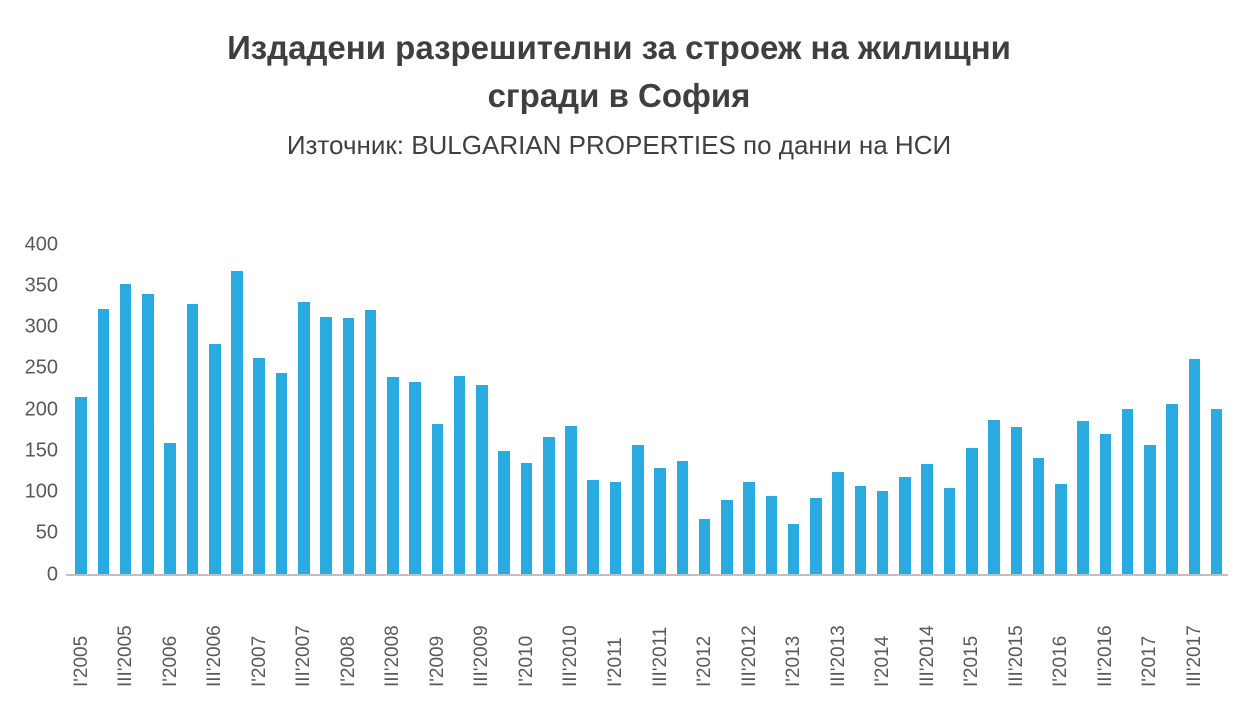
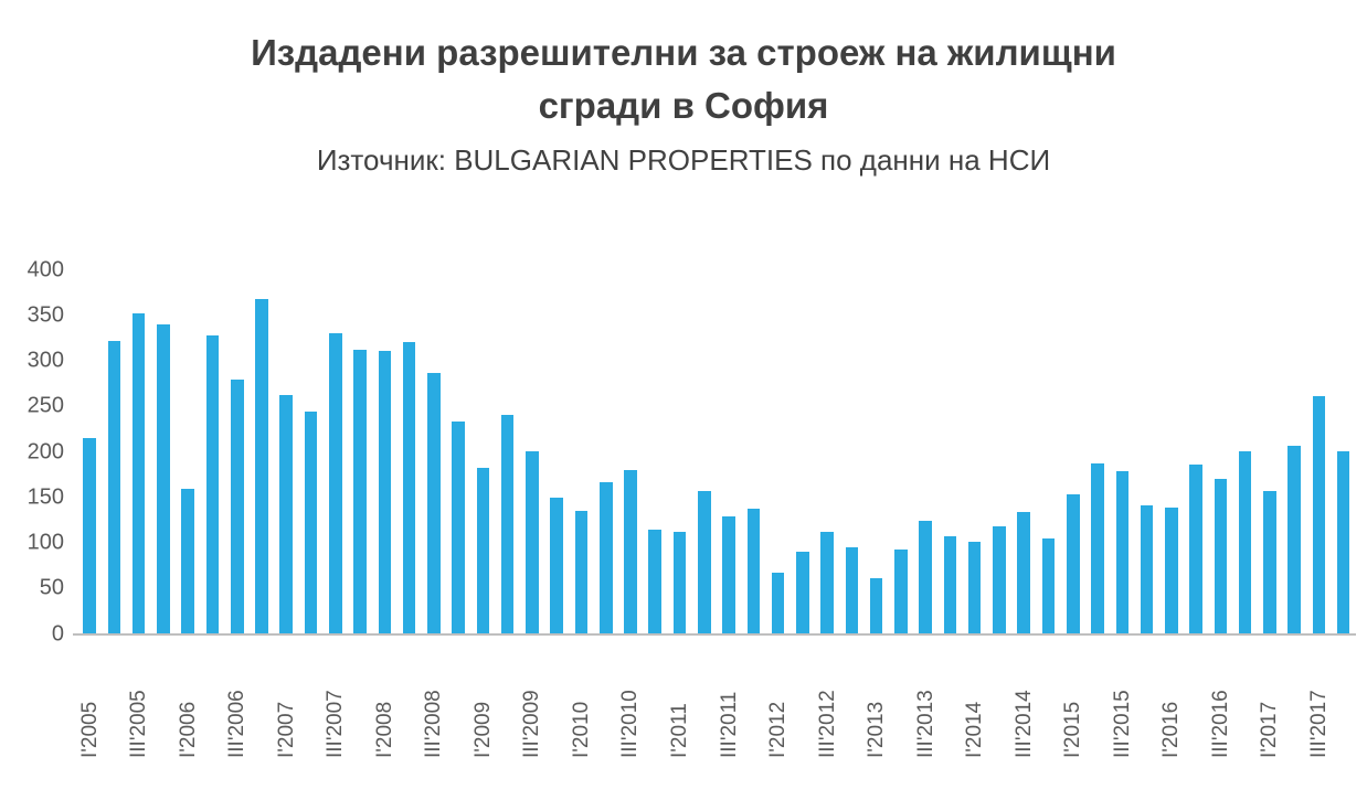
III'2008: 240 -> 290
III'2009: 230 -> 200
I'2016: 110 -> 140
